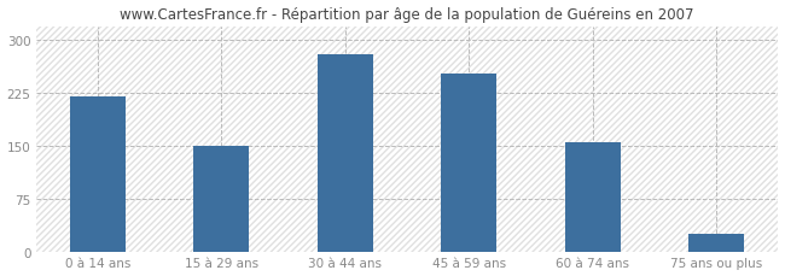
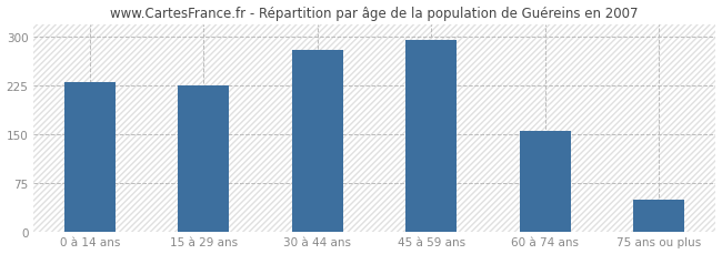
0 à 14 ans: 220 -> 230
15 à 29 ans: 150 -> 225
45 à 59 ans: 252 -> 295
75 ans ou plus: 26 -> 50
